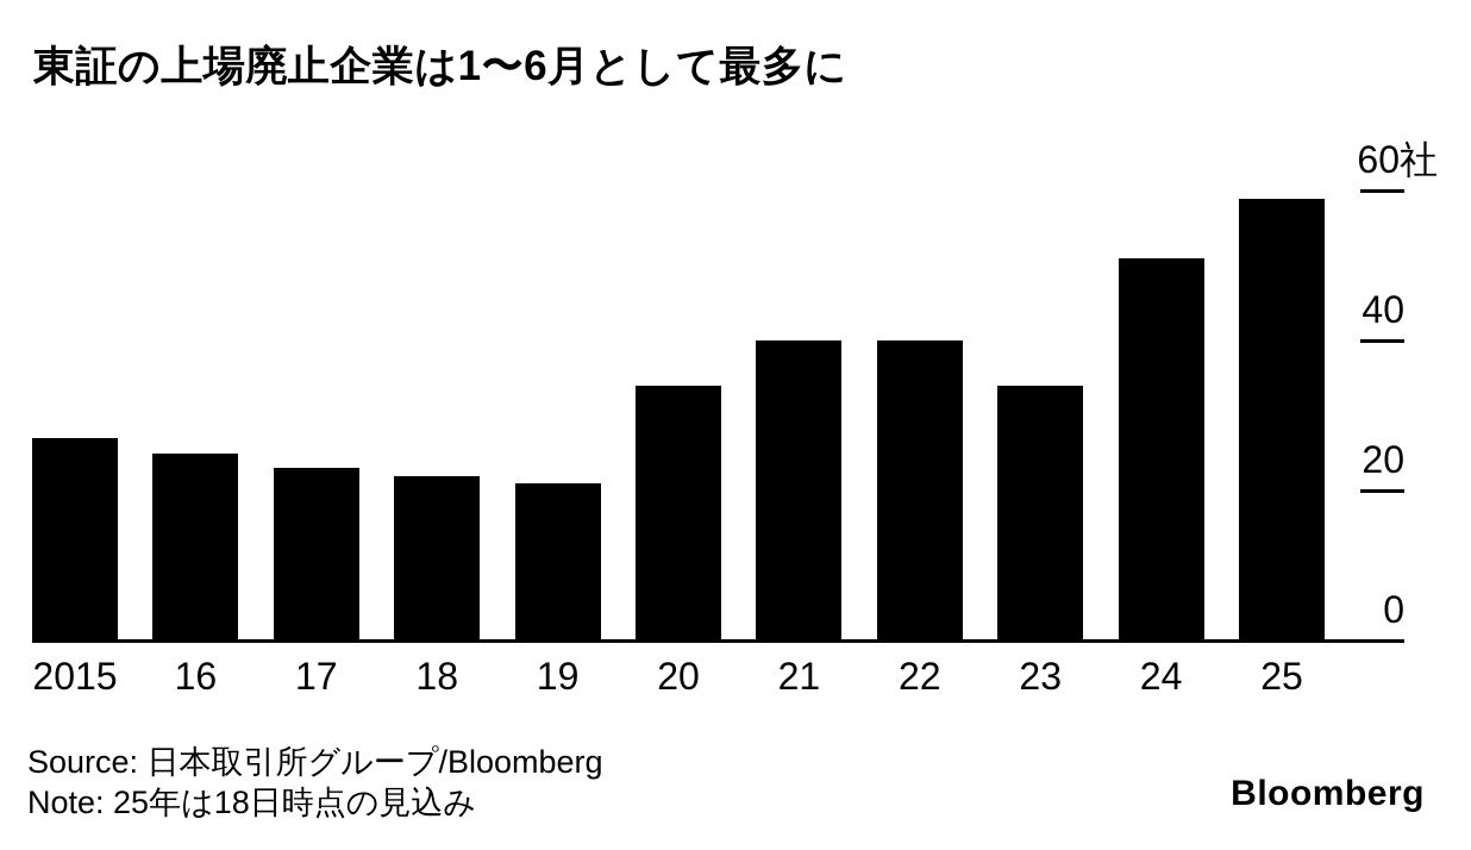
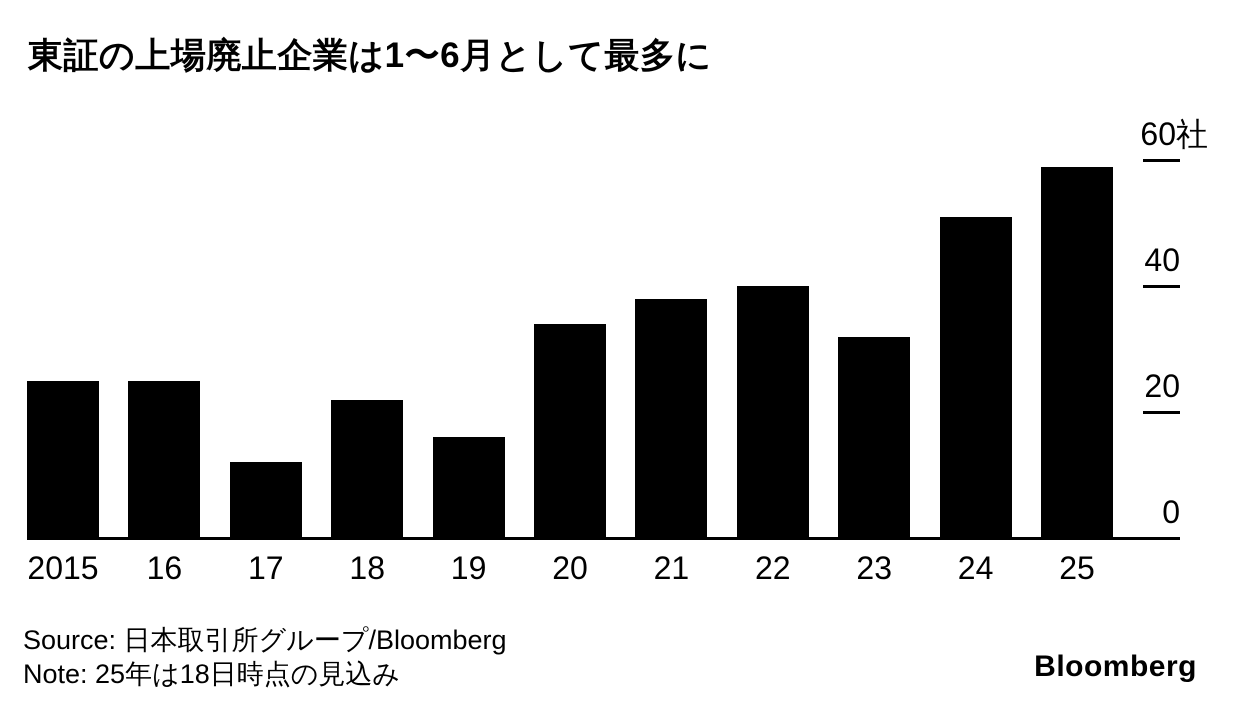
2015: 27 -> 25
17: 23 -> 12
19: 21 -> 16
21: 40 -> 38
23: 34 -> 32
